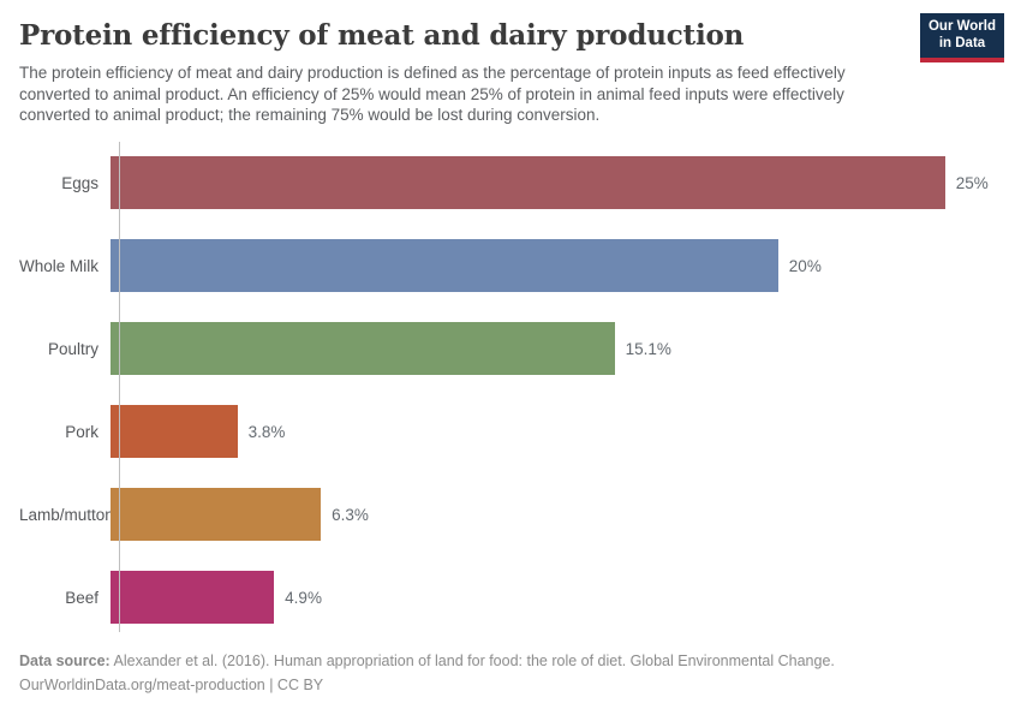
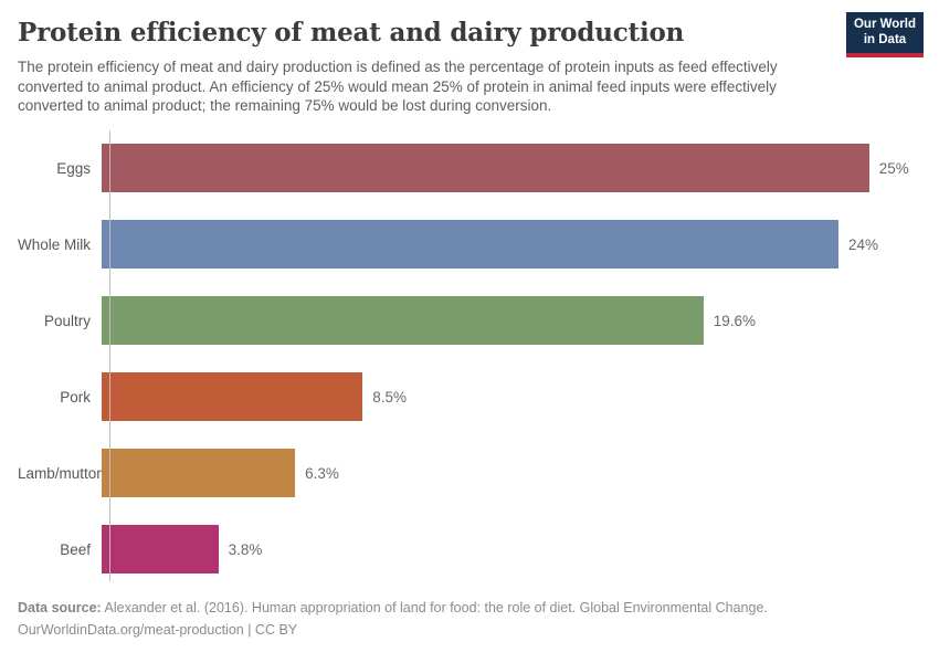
Whole Milk: 20% -> 24%
Poultry: 15.1% -> 19.6%
Pork: 3.8% -> 8.5%
Beef: 4.9% -> 3.8%
